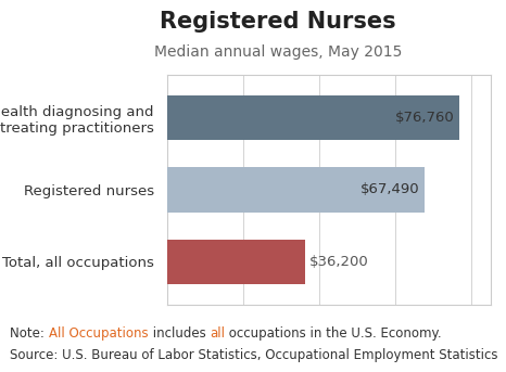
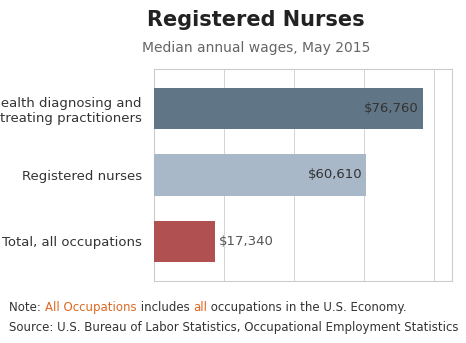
Registered nurses: $67,490 -> $60,610
Total, all occupations: $36,200 -> $17,340
